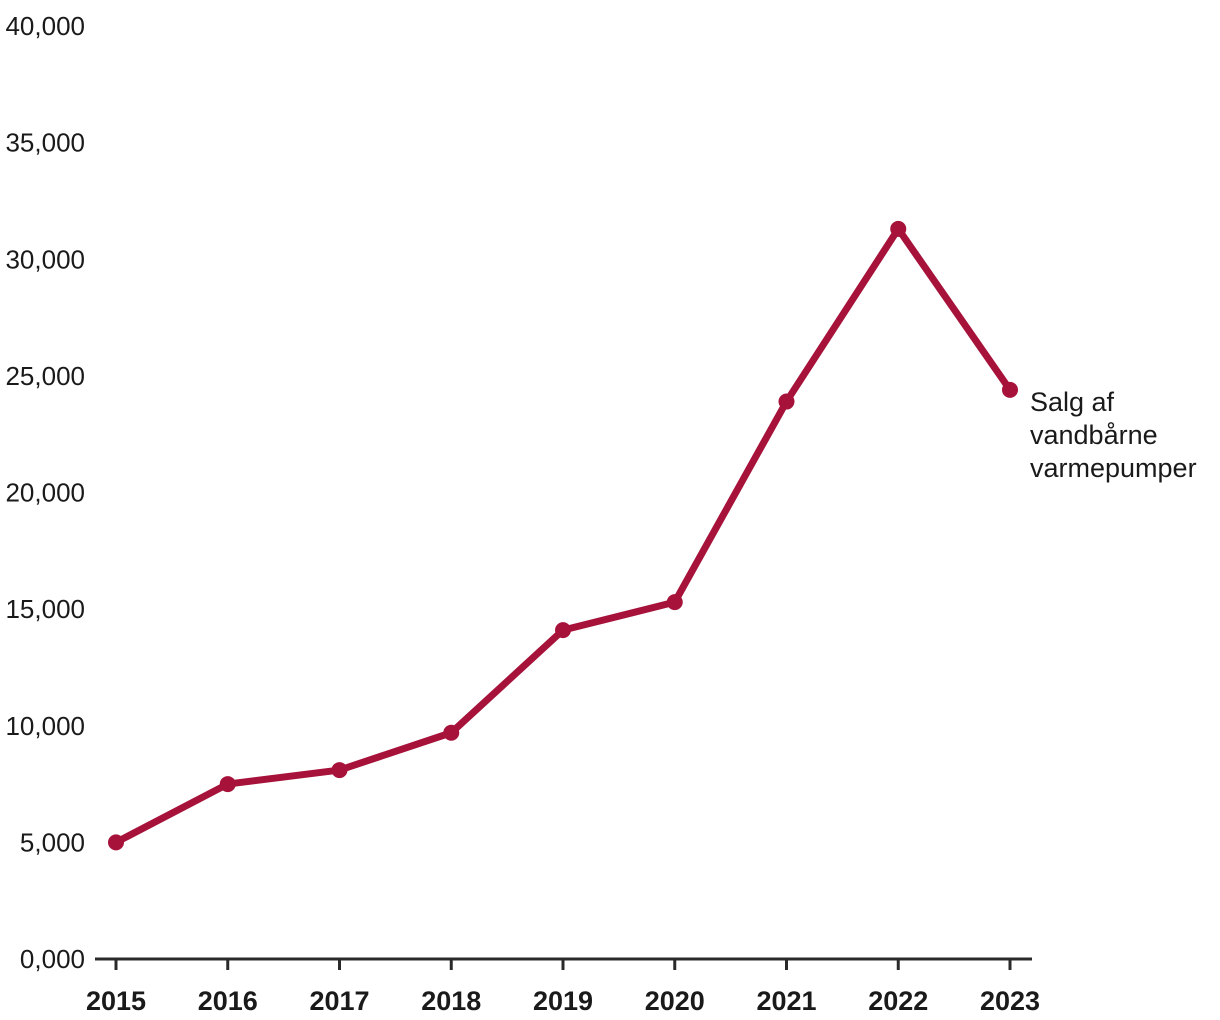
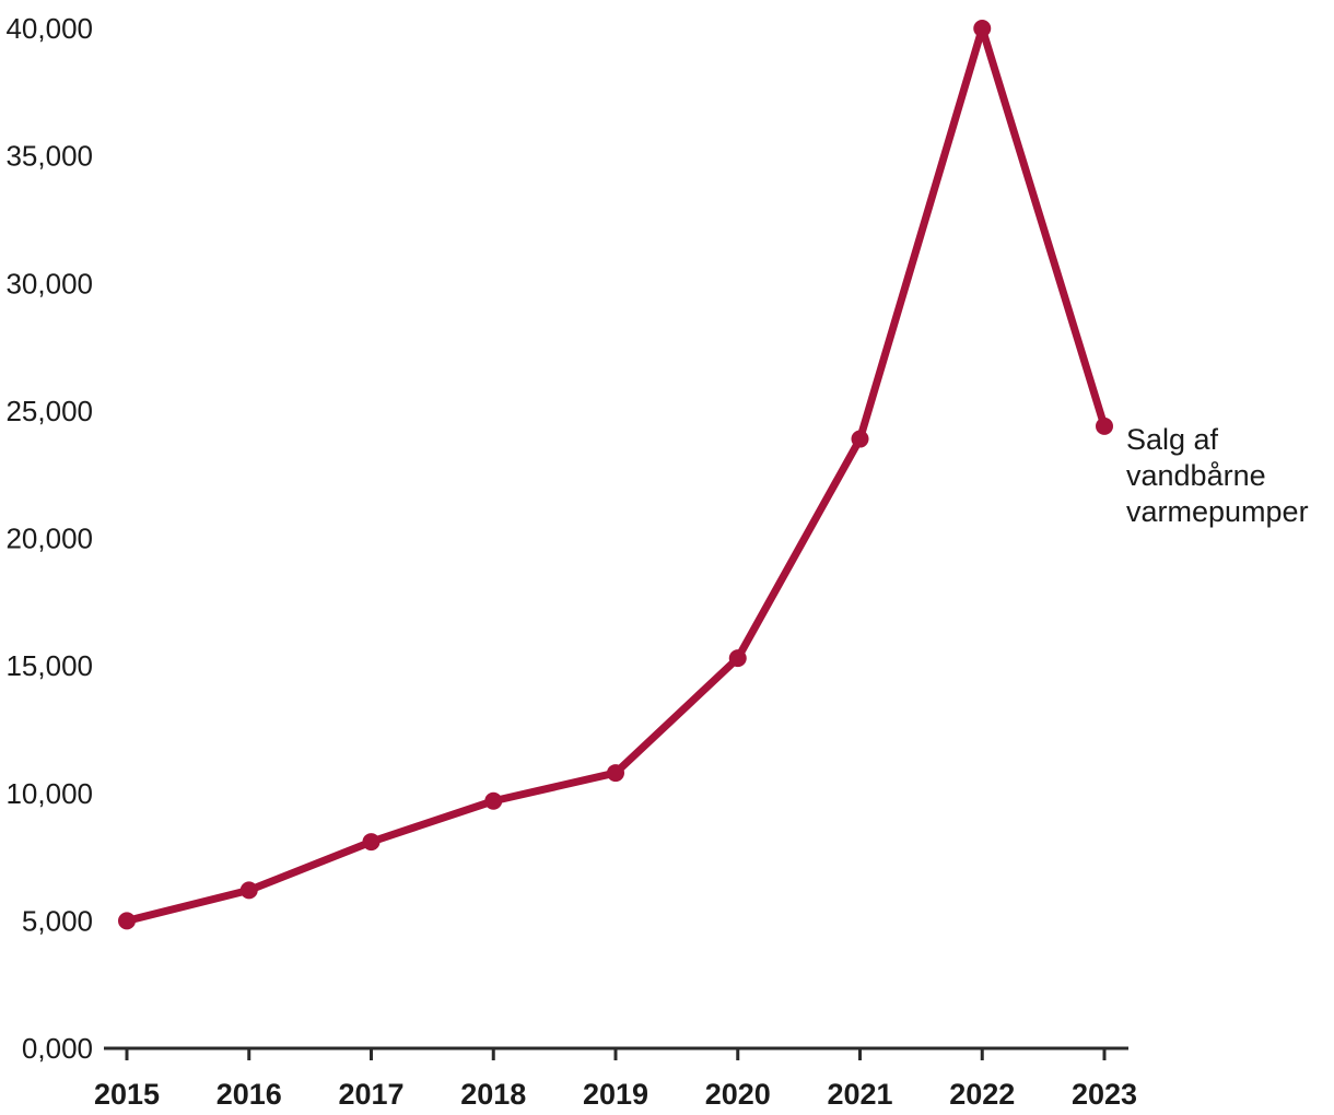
2016: 7500 -> 6200
2019: 14100 -> 10800
2022: 31300 -> 40000
